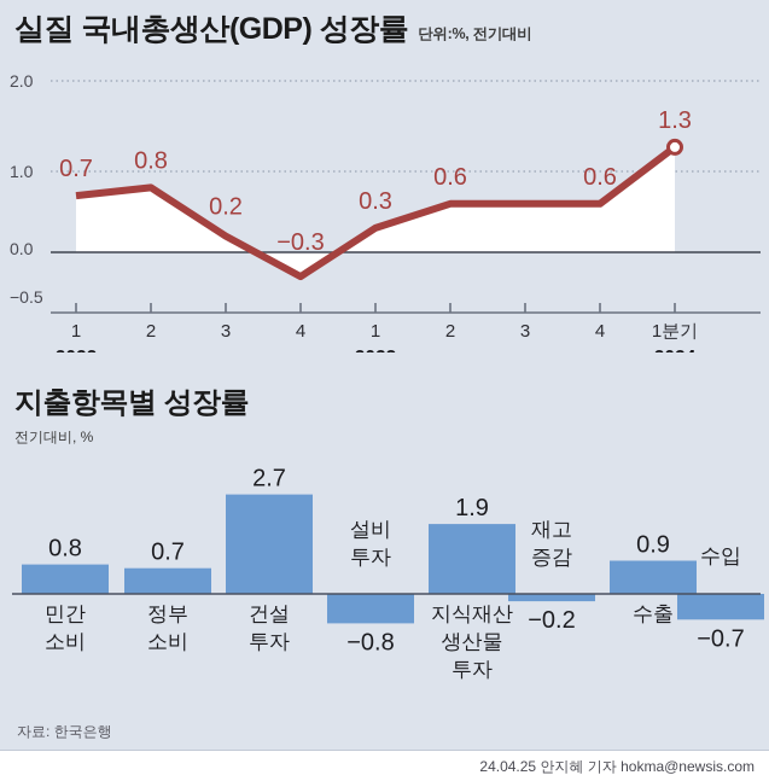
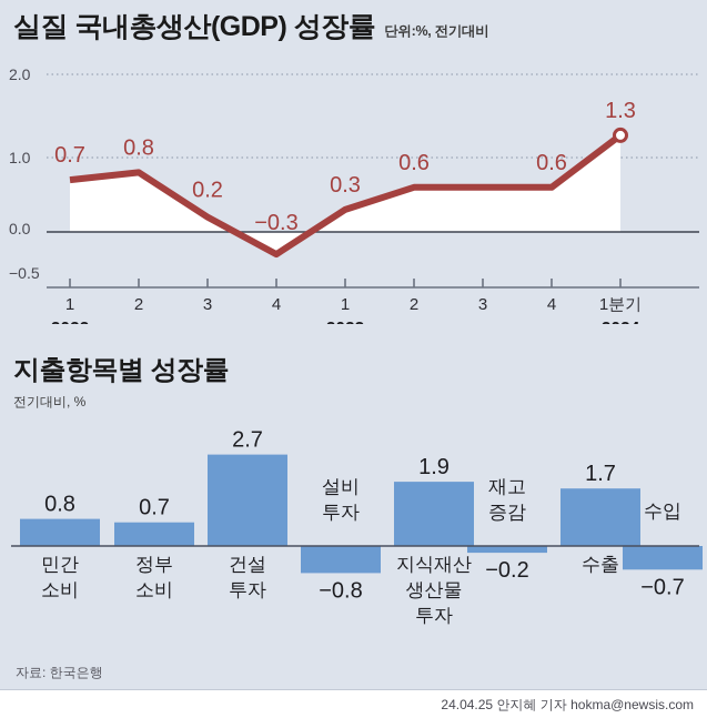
지출항목별 성장률/수출: 0.9 -> 1.7
